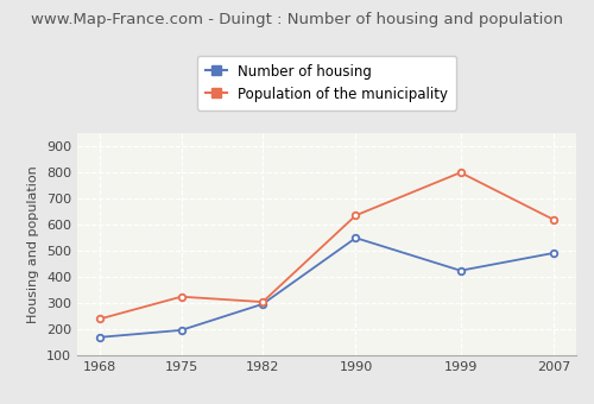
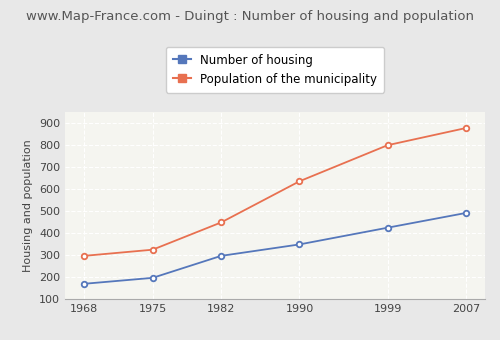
Population of the municipality/1968: 240 -> 297
Population of the municipality/1982: 305 -> 449
Number of housing/1990: 550 -> 349
Population of the municipality/2007: 620 -> 878
